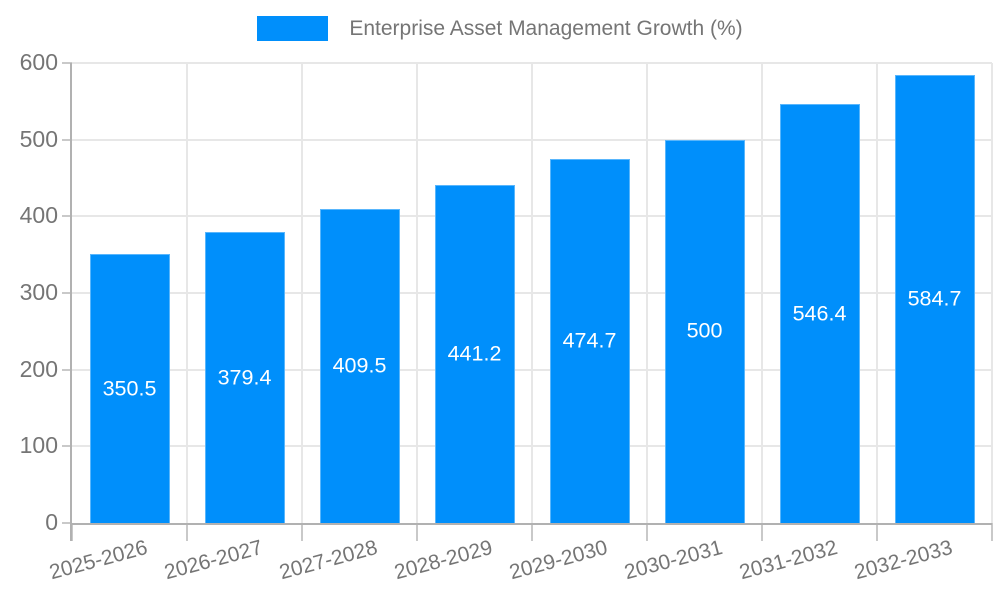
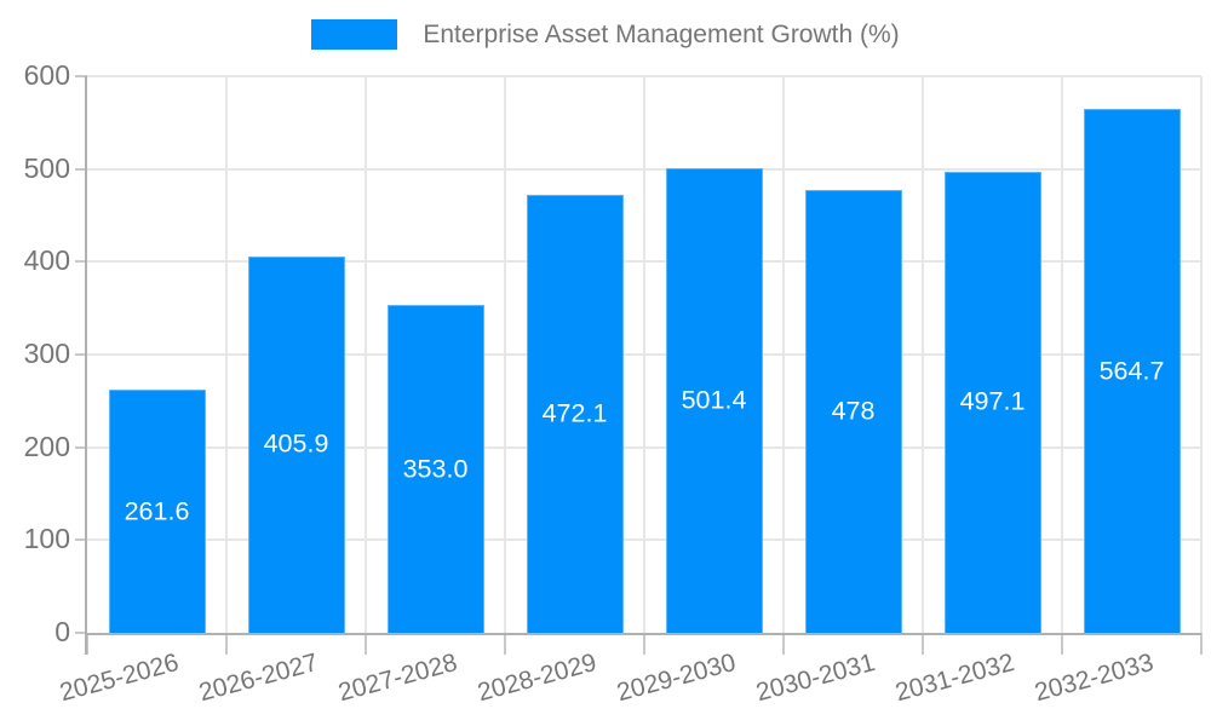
2025-2026: 350.5 -> 261.6
2026-2027: 379.4 -> 405.9
2027-2028: 409.5 -> 353.0
2028-2029: 441.2 -> 472.1
2029-2030: 474.7 -> 501.4
2030-2031: 500 -> 478
2031-2032: 546.4 -> 497.1
2032-2033: 584.7 -> 564.7
